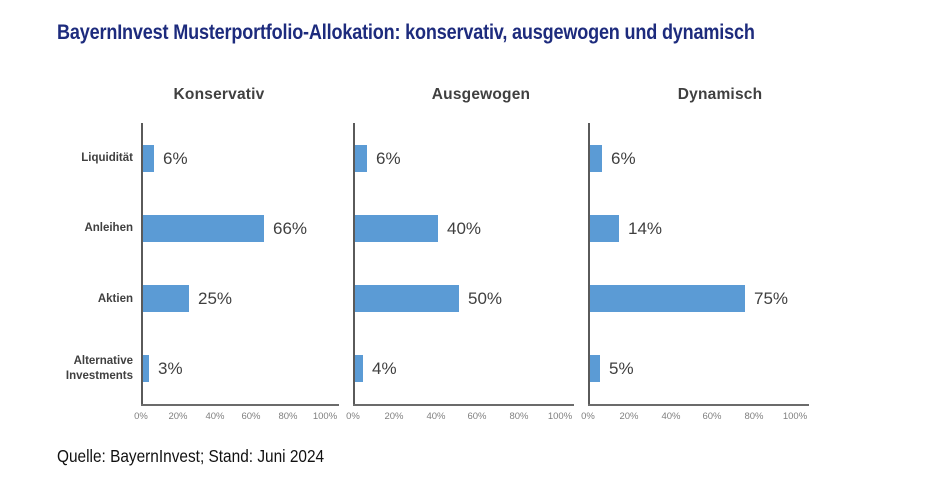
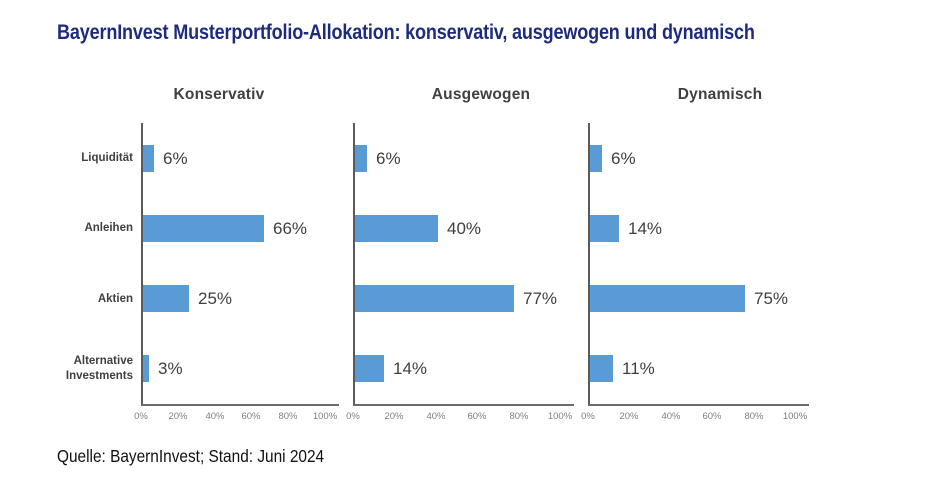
Ausgewogen/Aktien: 50% -> 77%
Ausgewogen/Alternative Investments: 4% -> 14%
Dynamisch/Alternative Investments: 5% -> 11%
